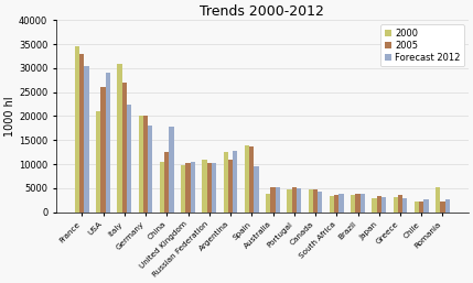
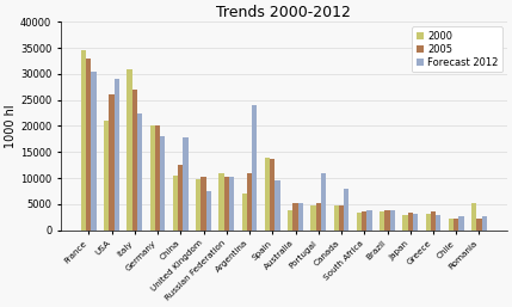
Forecast 2012/United Kingdom: 10500 -> 7500
2000/Argentina: 12500 -> 7000
Forecast 2012/Argentina: 12800 -> 24000
Forecast 2012/Portugal: 4900 -> 11000
Forecast 2012/Canada: 4200 -> 8000
